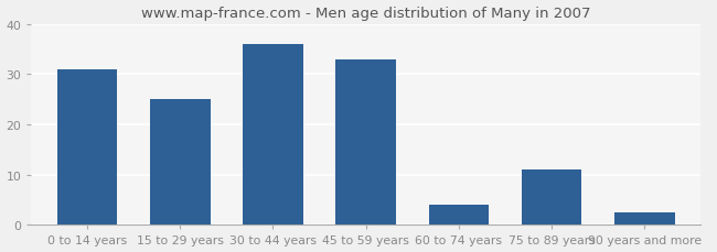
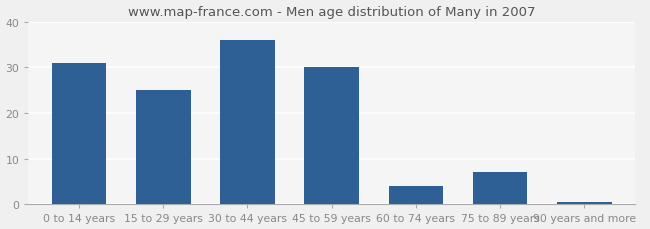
45 to 59 years: 33.0 -> 30.0
75 to 89 years: 11.0 -> 7.0
90 years and more: 2.5 -> 0.5
